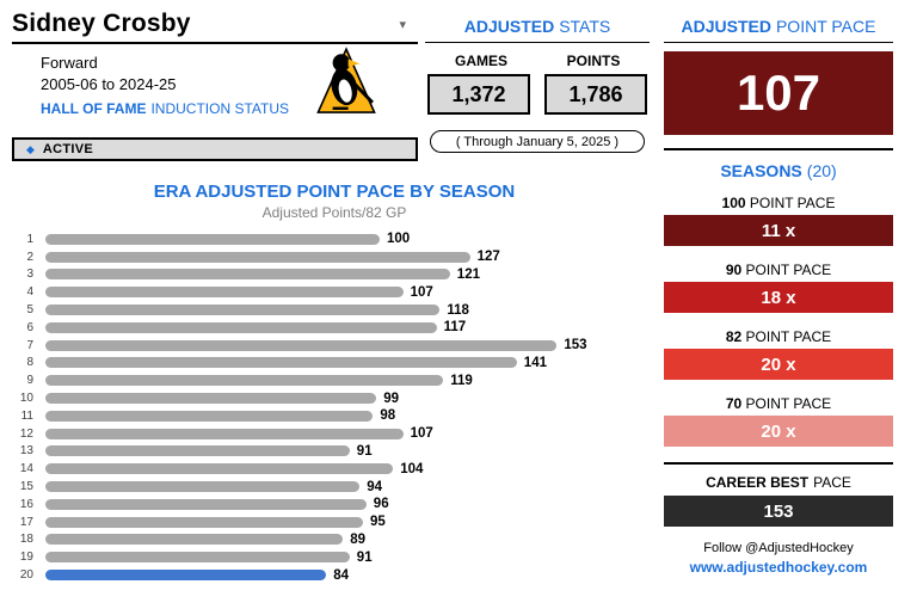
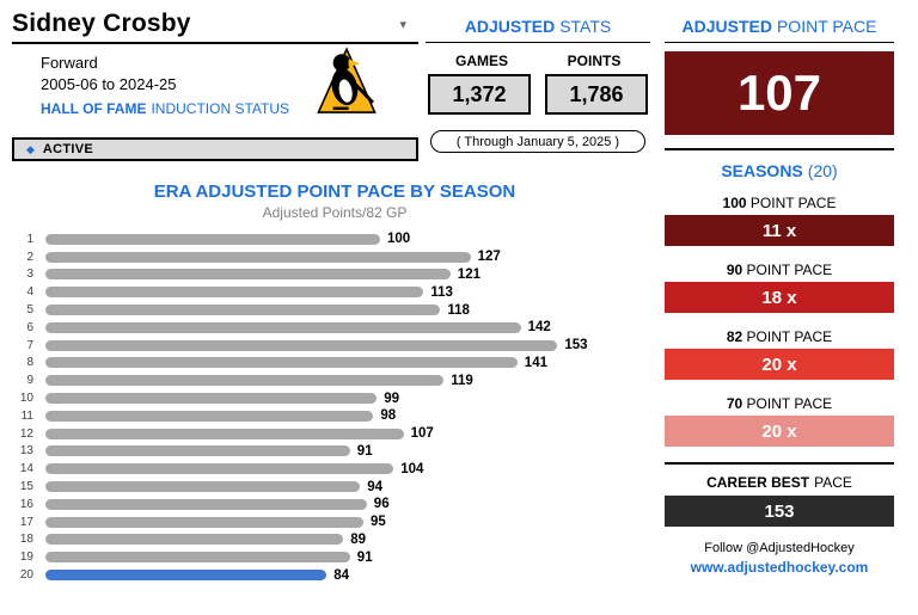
4: 107 -> 113
6: 117 -> 142
